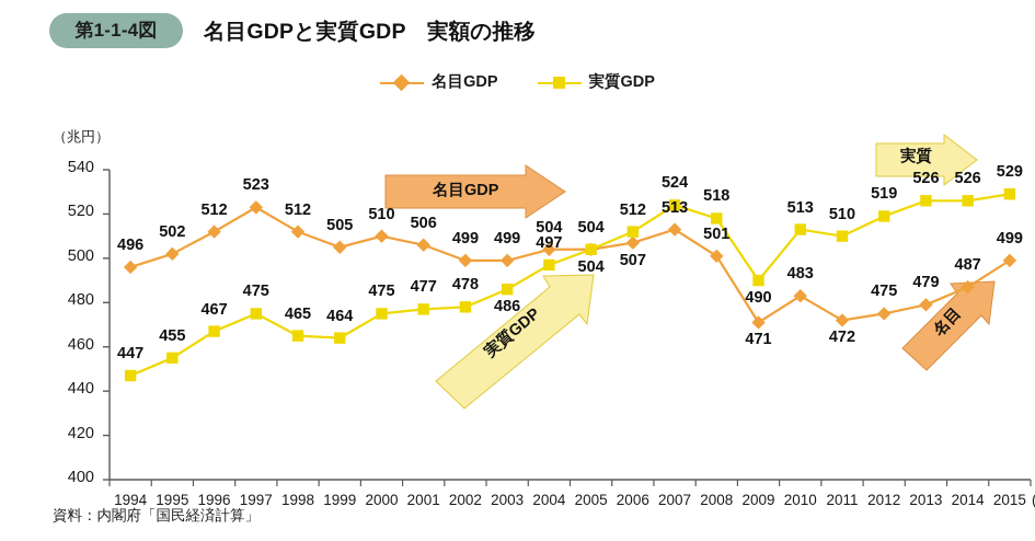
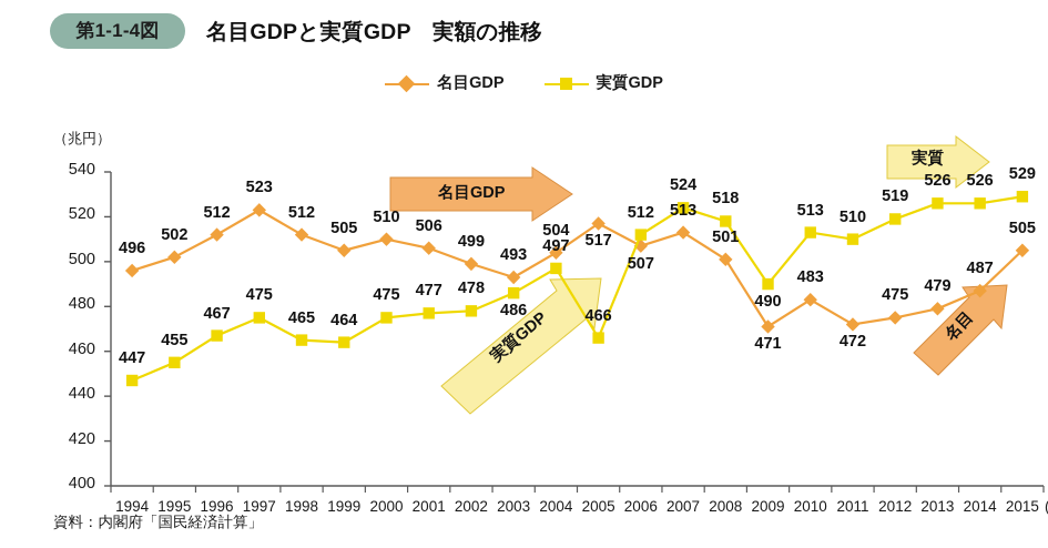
名目GDP/2003: 499 -> 493
名目GDP/2005: 504 -> 517
実質GDP/2005: 504 -> 466
名目GDP/2015: 499 -> 505
